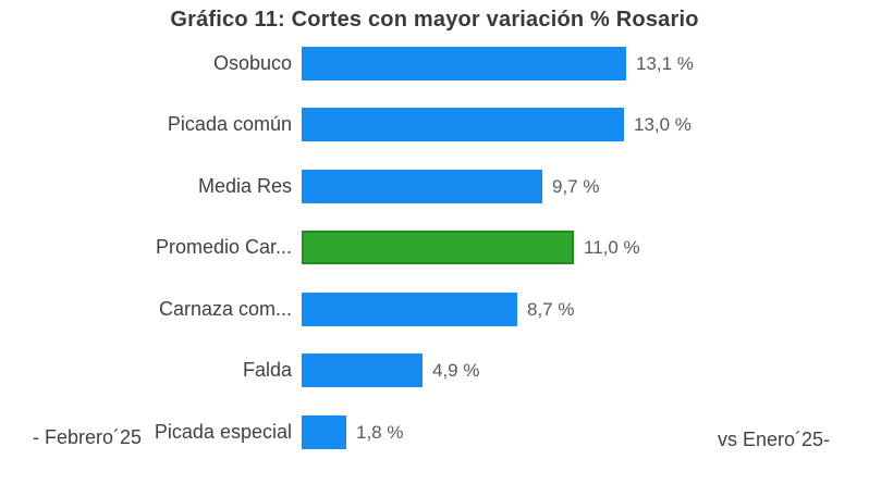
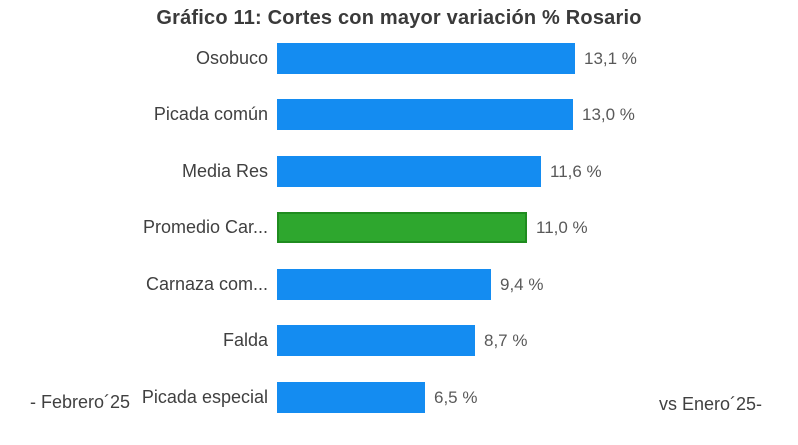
Media Res: 9,7 -> 11,6
Carnaza com...: 8,7 -> 9,4
Falda: 4,9 -> 8,7
Picada especial: 1,8 -> 6,5
